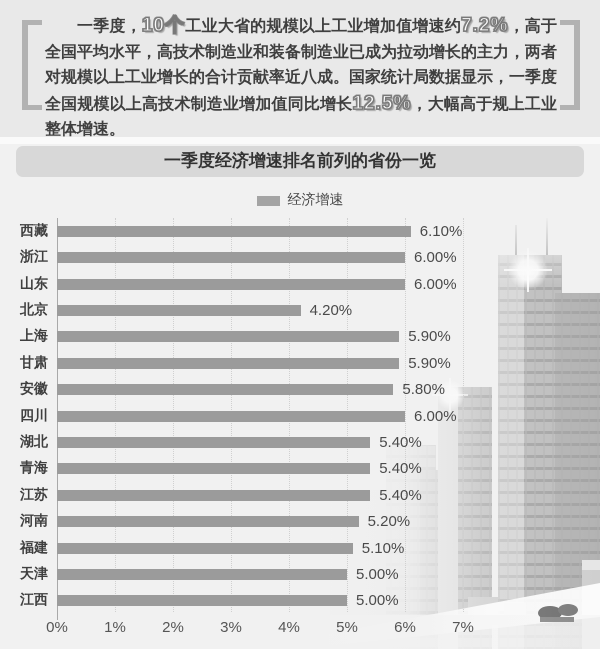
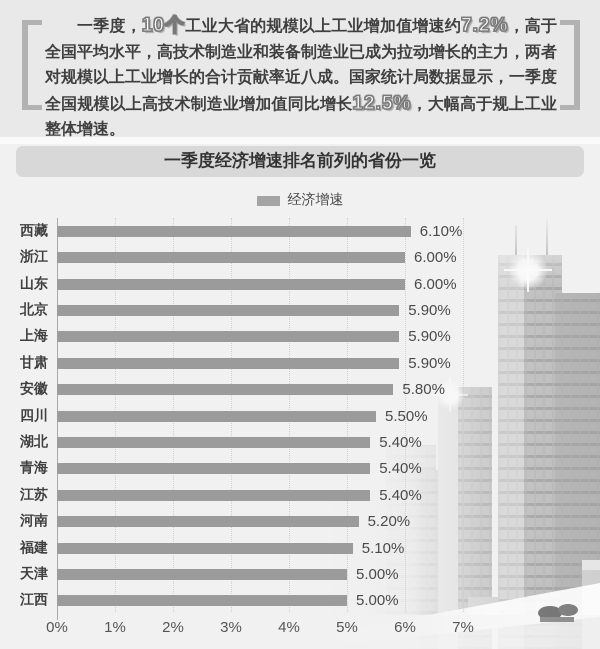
北京: 4.20% -> 5.90%
四川: 6.00% -> 5.50%
